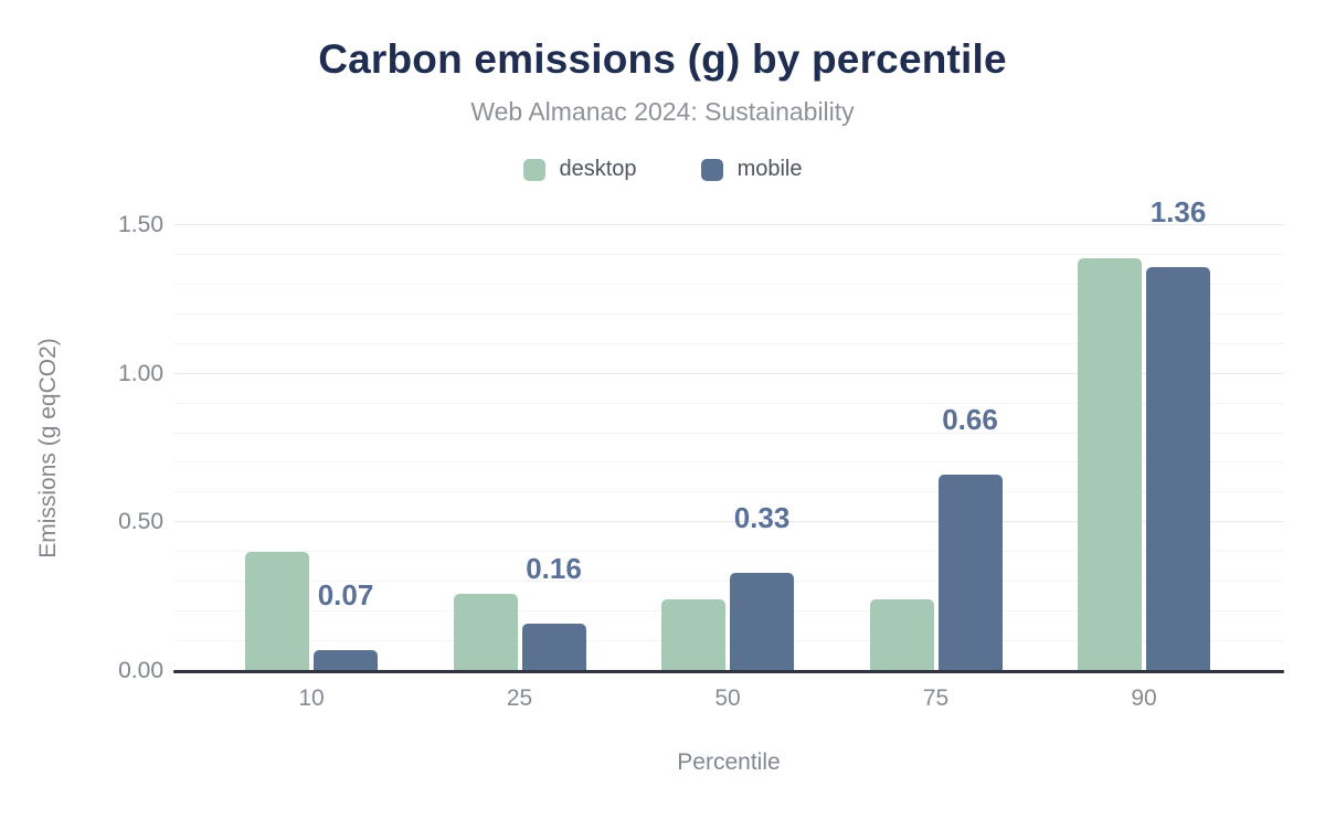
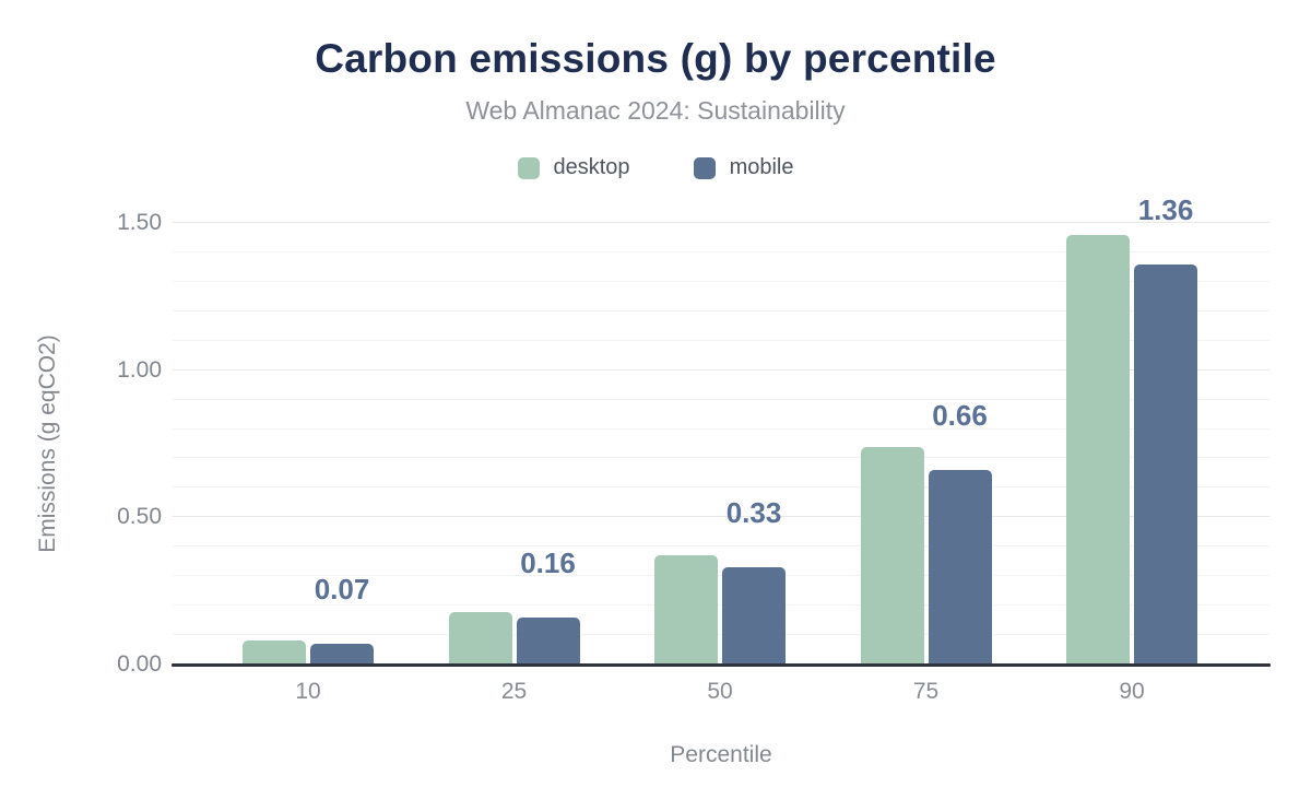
desktop/10: 0.40 -> 0.08
desktop/25: 0.26 -> 0.18
desktop/50: 0.24 -> 0.37
desktop/75: 0.24 -> 0.74
desktop/90: 1.39 -> 1.46
